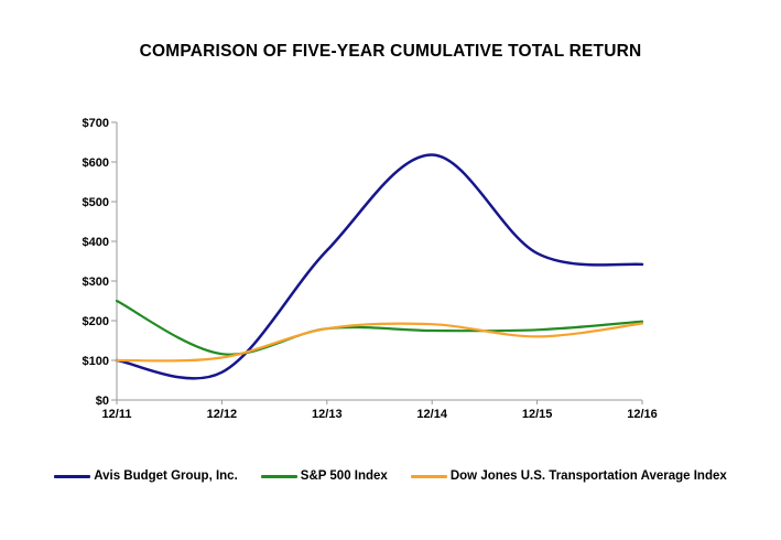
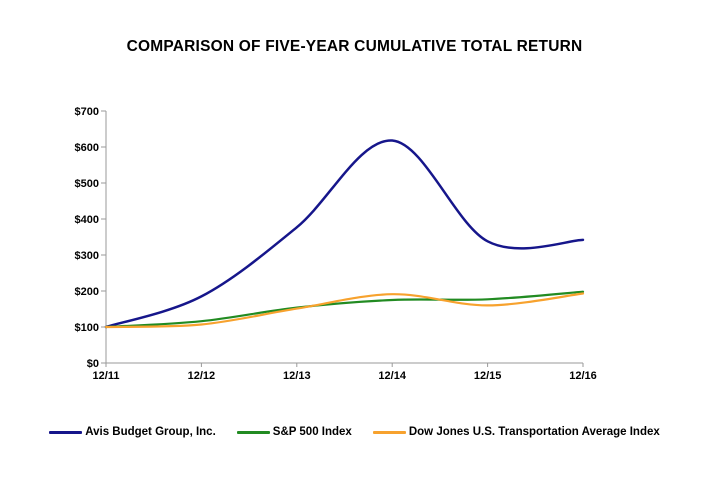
S&P 500 Index/12/11: $250 -> $100
Avis Budget Group, Inc./12/12: $70 -> $180
S&P 500 Index/12/13: $180 -> $150
Dow Jones U.S. Transportation Average Index/12/13: $180 -> $150
Avis Budget Group, Inc./12/15: $370 -> $340
